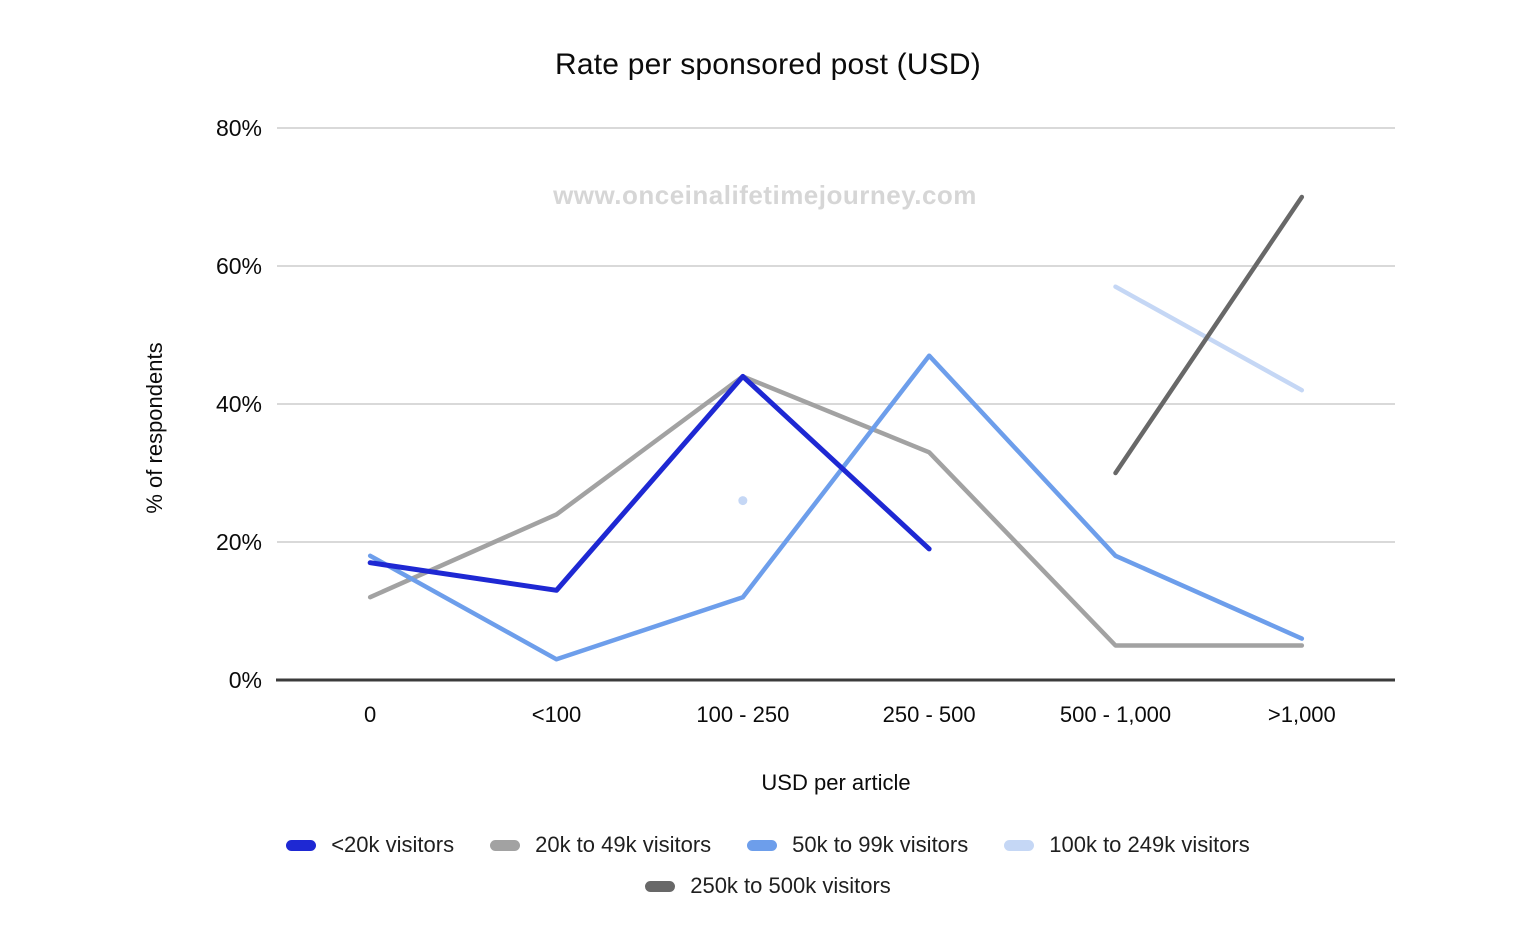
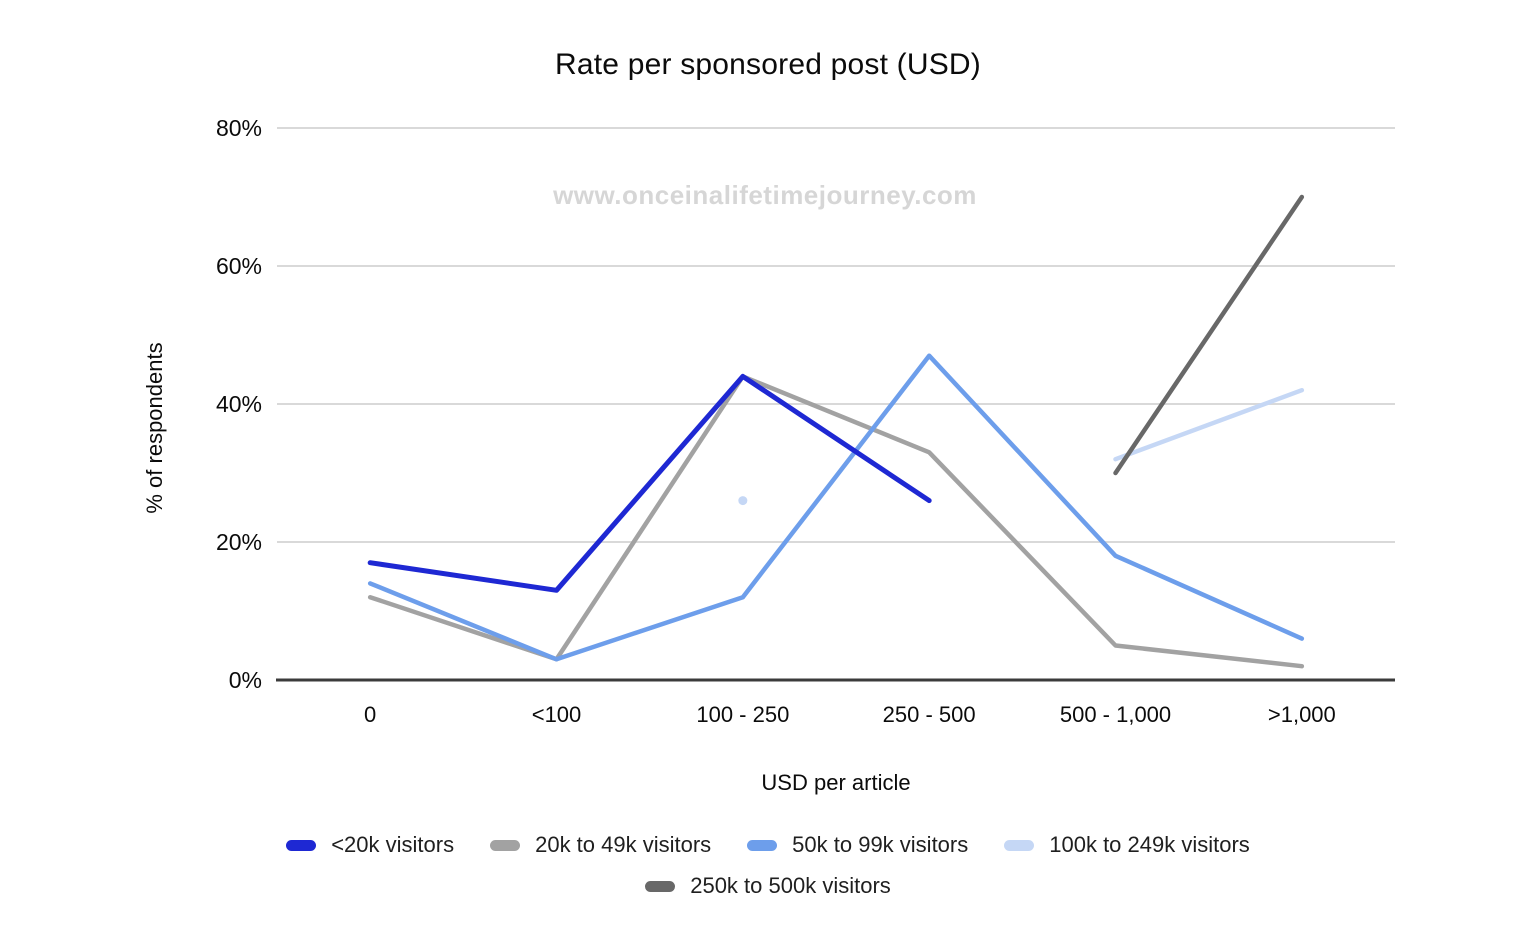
50k to 99k visitors/0: 18% -> 14%
20k to 49k visitors/<100: 24% -> 3%
<20k visitors/250 - 500: 19% -> 26%
100k to 249k visitors/500 - 1,000: 57% -> 32%
20k to 49k visitors/>1,000: 5% -> 2%
